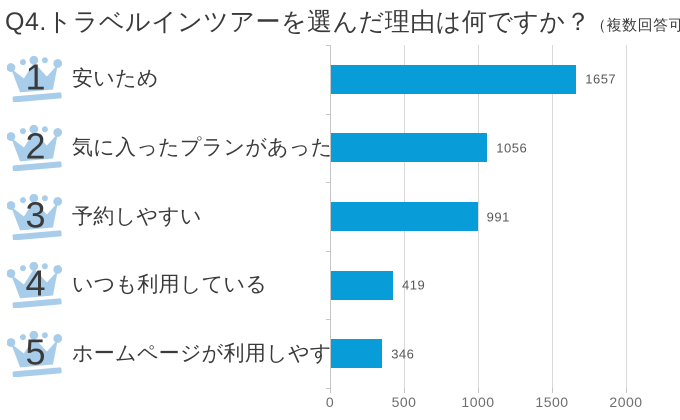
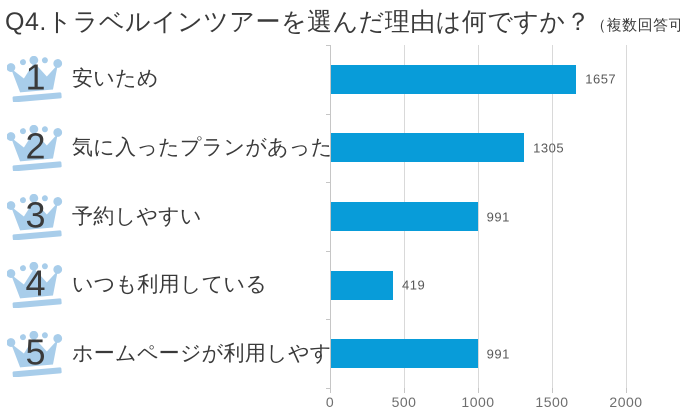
気に入ったプランがあった: 1056 -> 1305
ホームページが利用しやすい: 346 -> 991
